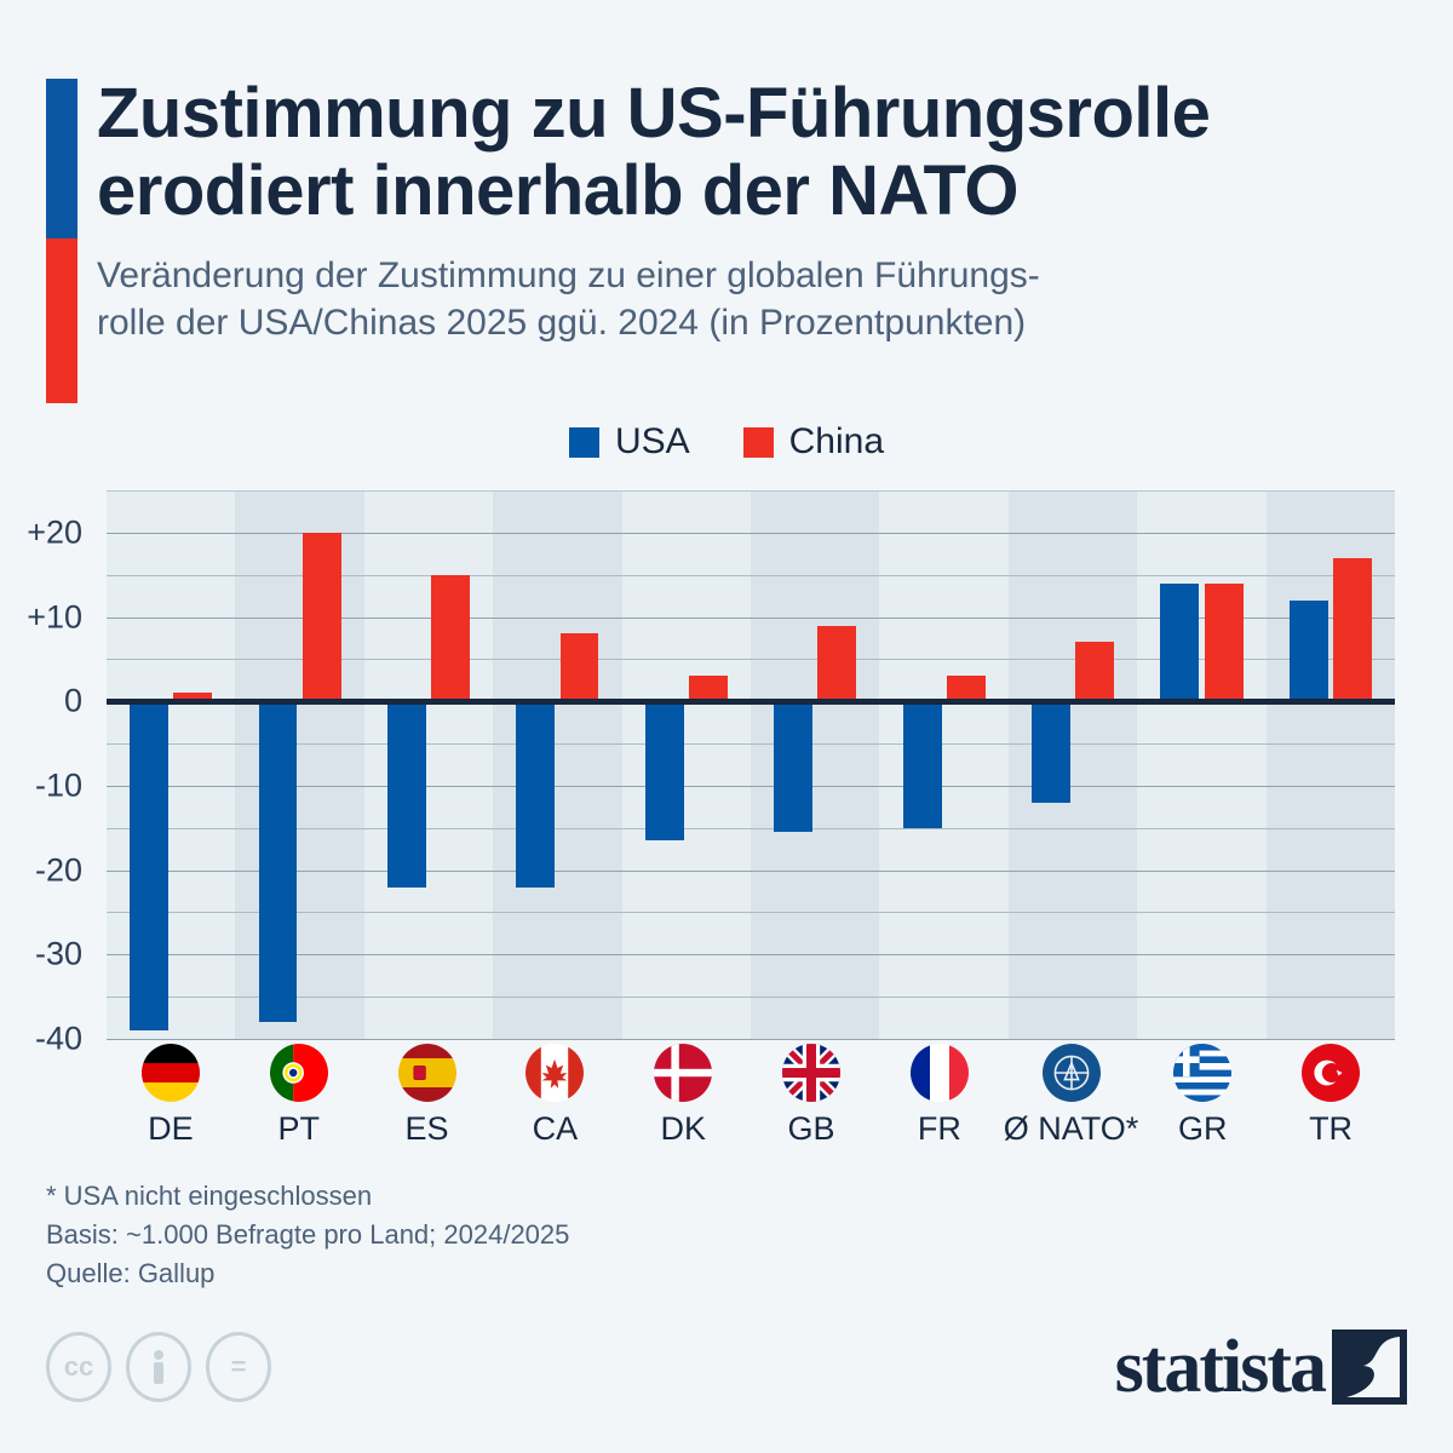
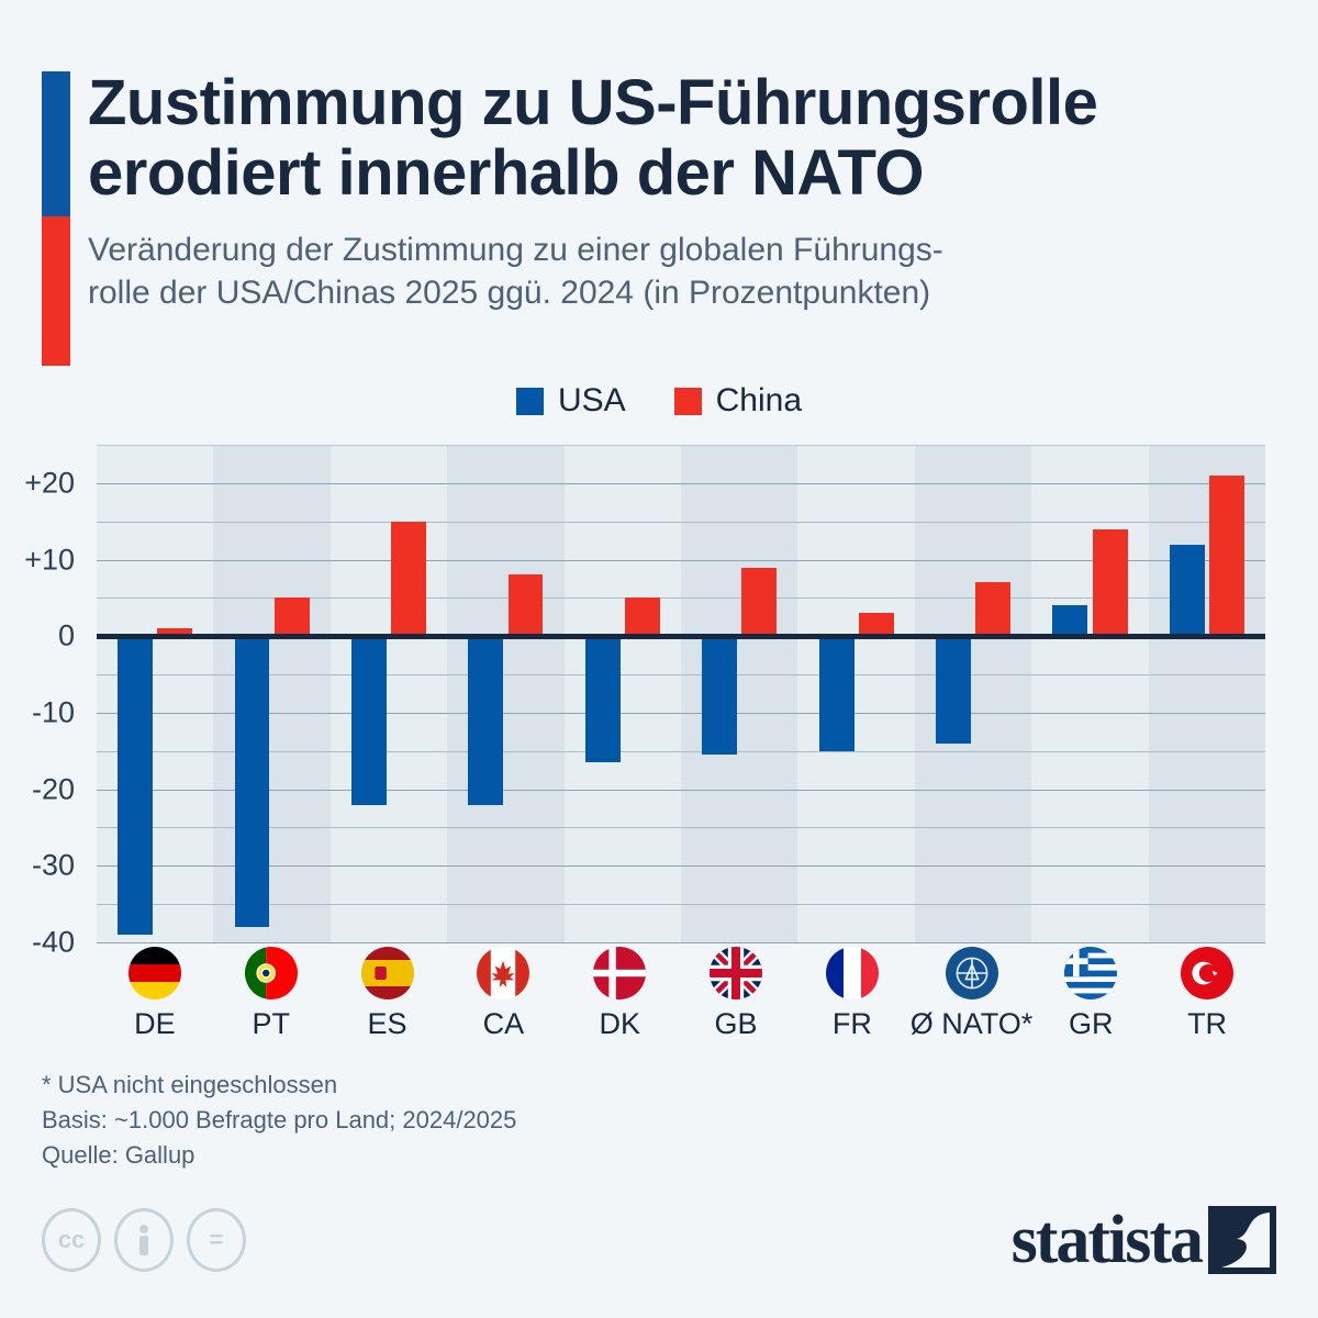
China/PT: 20 -> 5
China/DK: 3 -> 5
USA/Ø NATO*: -12 -> -14
USA/GR: 14 -> 4
China/TR: 17 -> 21
